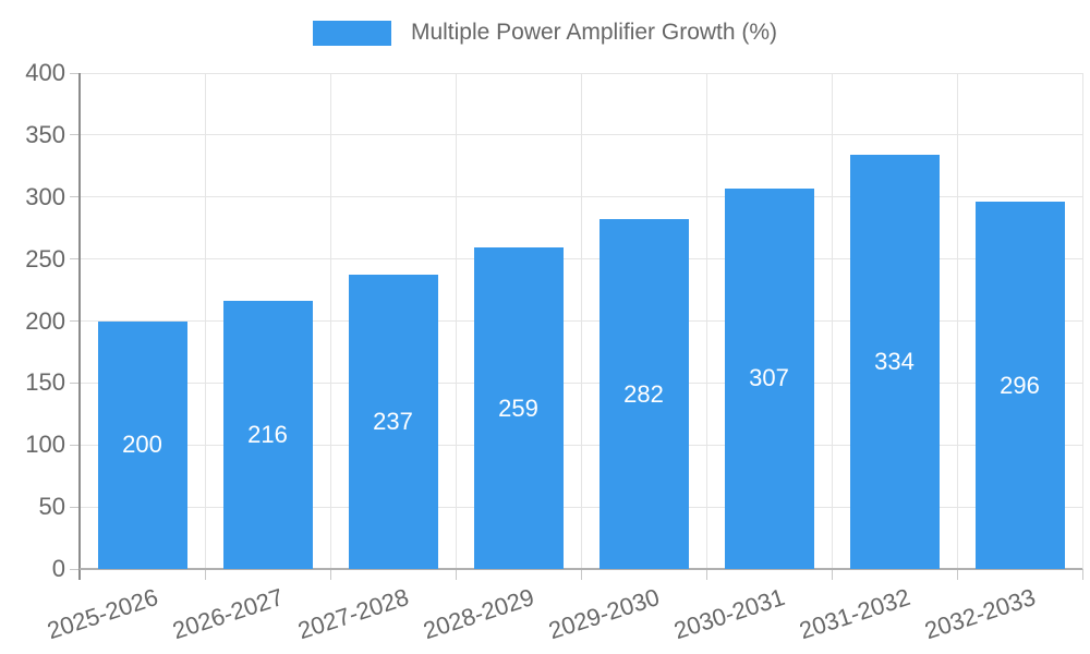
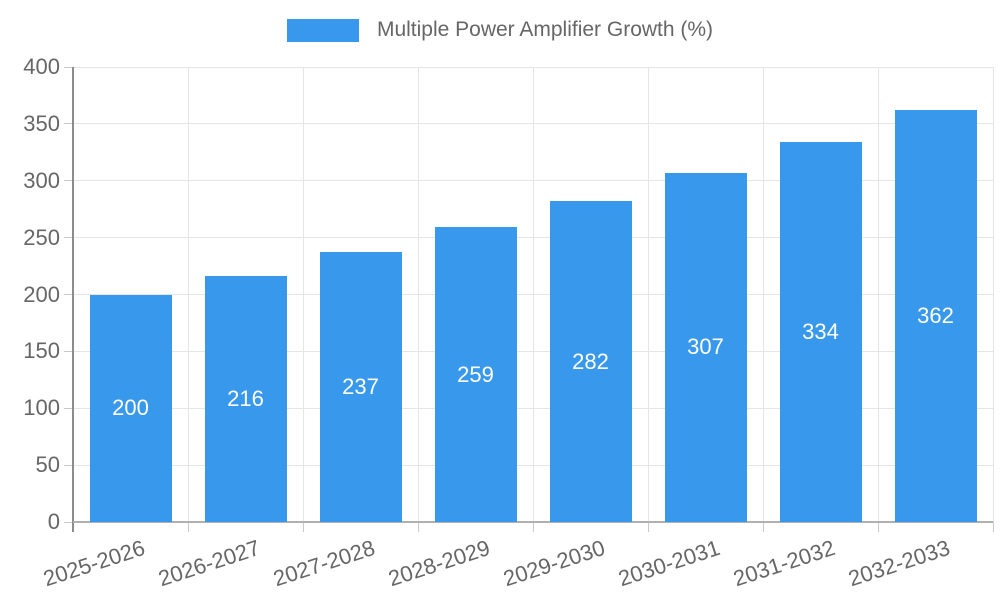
2032-2033: 296 -> 362
